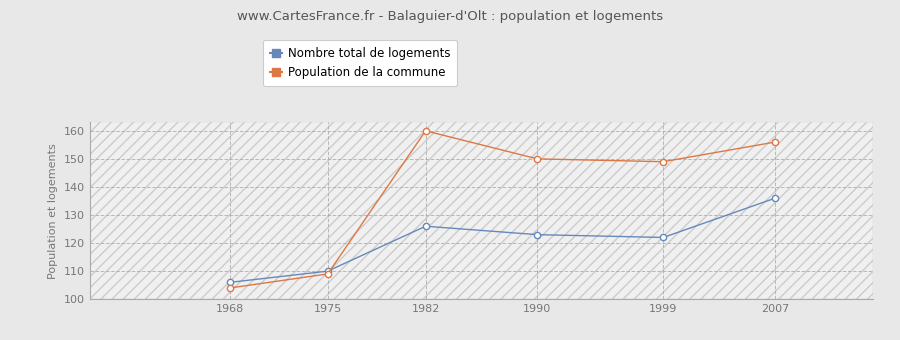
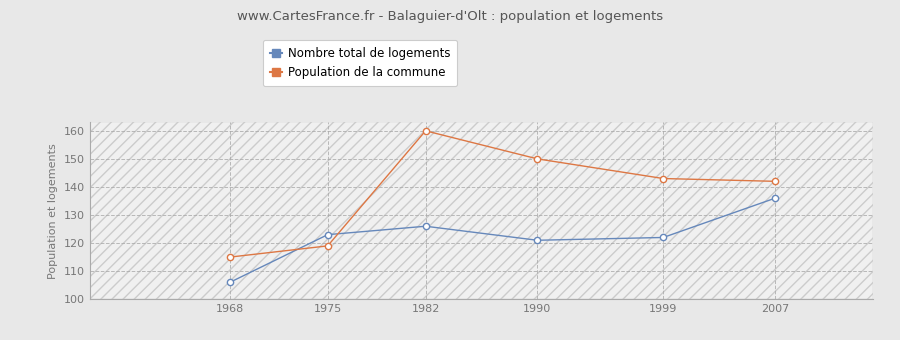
Population de la commune/1968: 104 -> 115
Nombre total de logements/1975: 110 -> 123
Population de la commune/1975: 109 -> 119
Nombre total de logements/1990: 123 -> 121
Population de la commune/1999: 149 -> 143
Population de la commune/2007: 156 -> 142
